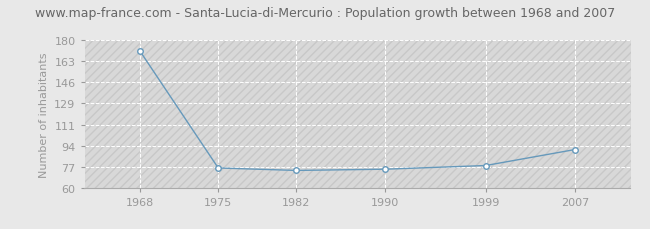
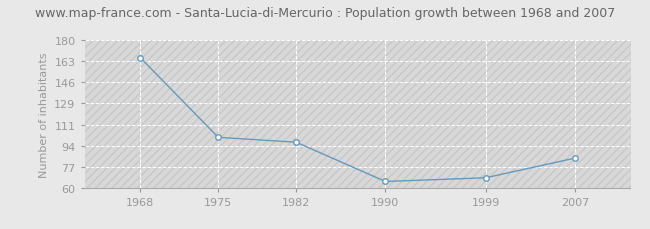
1968: 171 -> 166
1975: 76 -> 101
1982: 74 -> 97
1990: 75 -> 65
1999: 78 -> 68
2007: 91 -> 84
